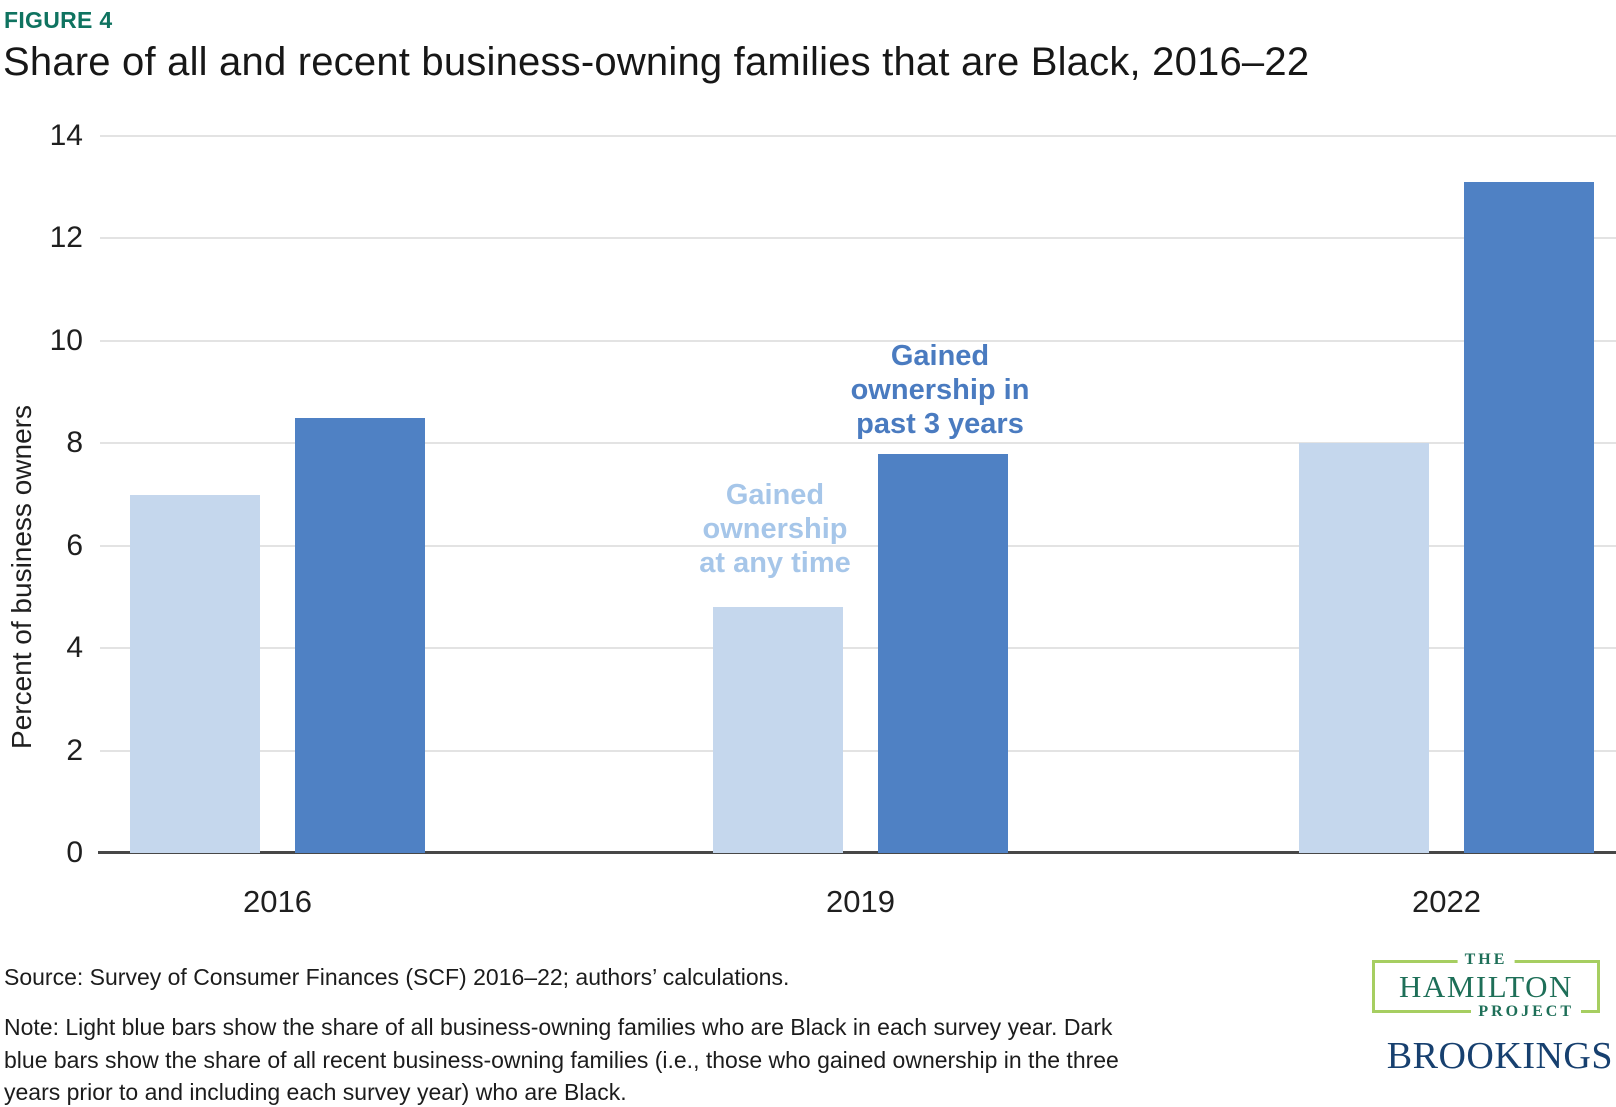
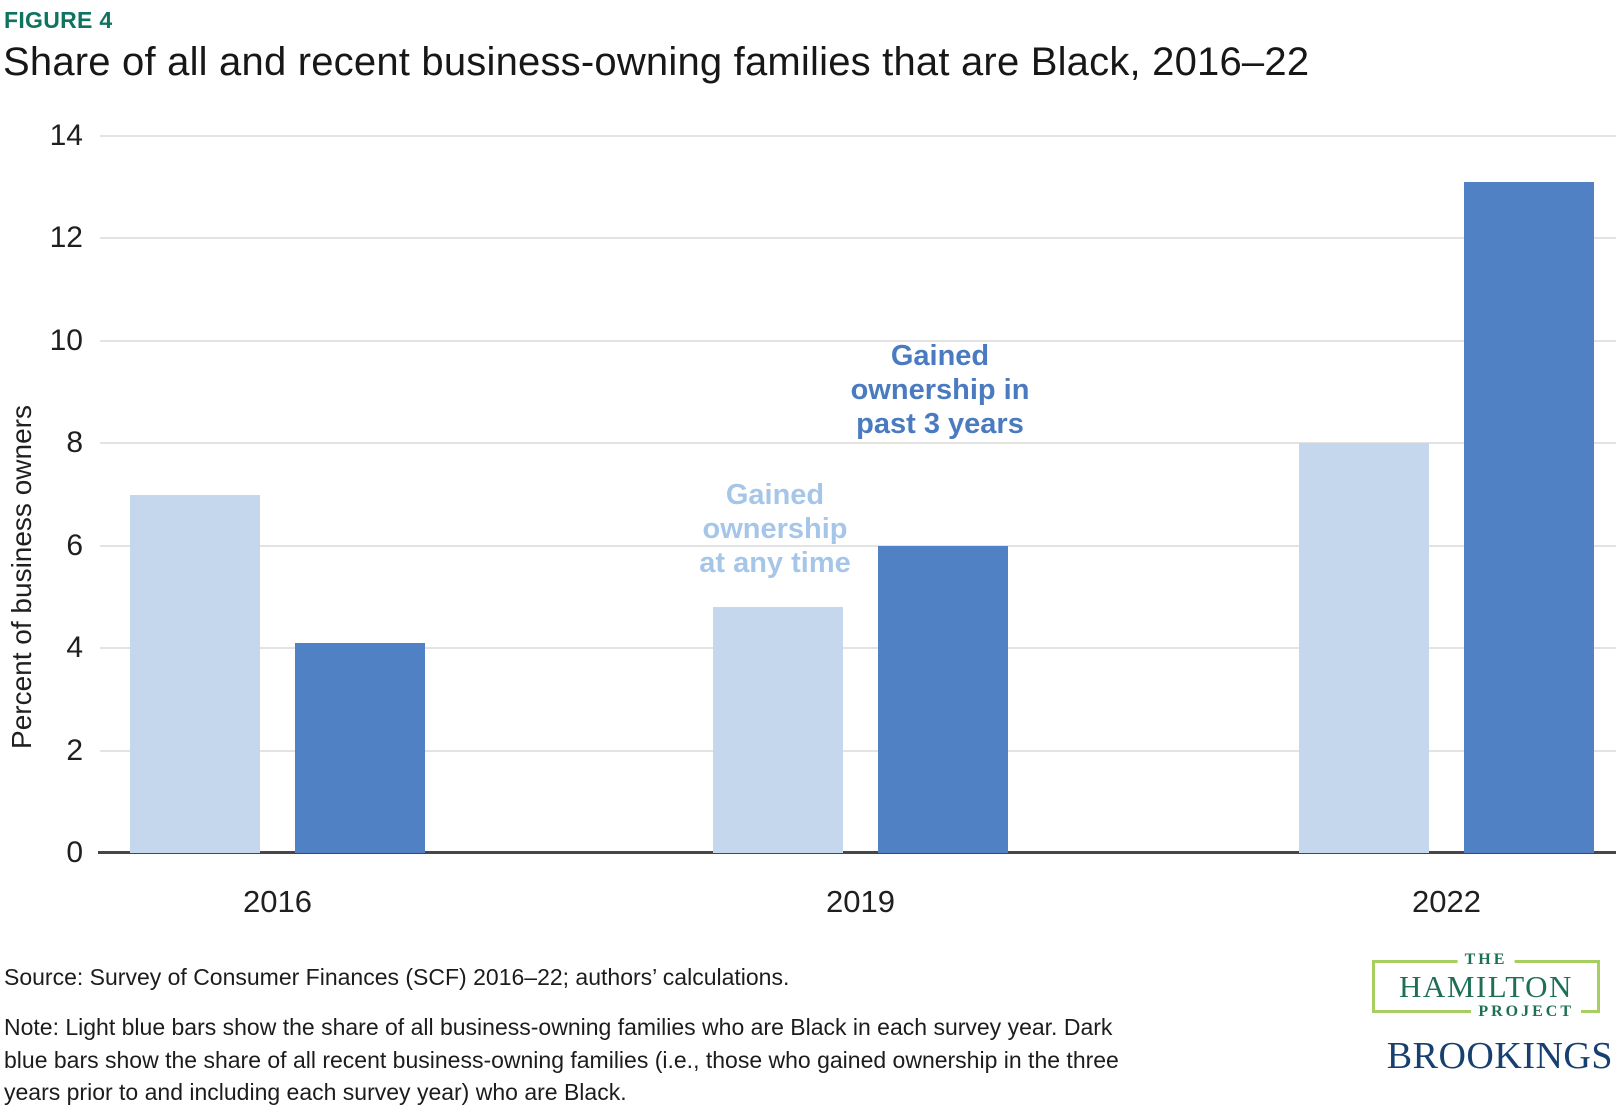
Gained ownership in past 3 years/2016: 8.5 -> 4.1
Gained ownership in past 3 years/2019: 7.8 -> 6.0
